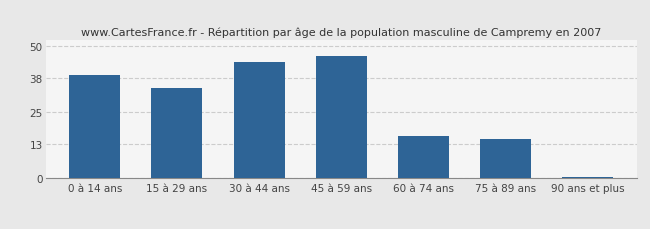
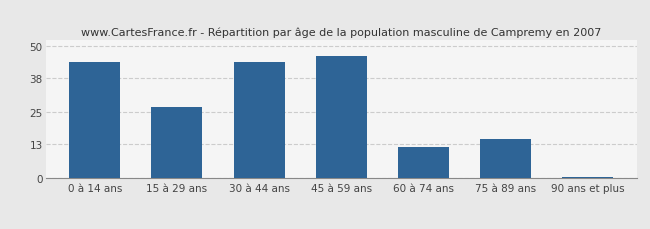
0 à 14 ans: 39.0 -> 44.0
15 à 29 ans: 34.0 -> 27.0
60 à 74 ans: 16.0 -> 12.0
